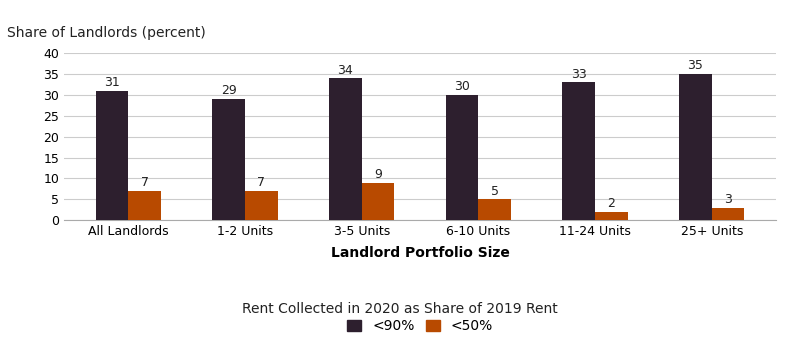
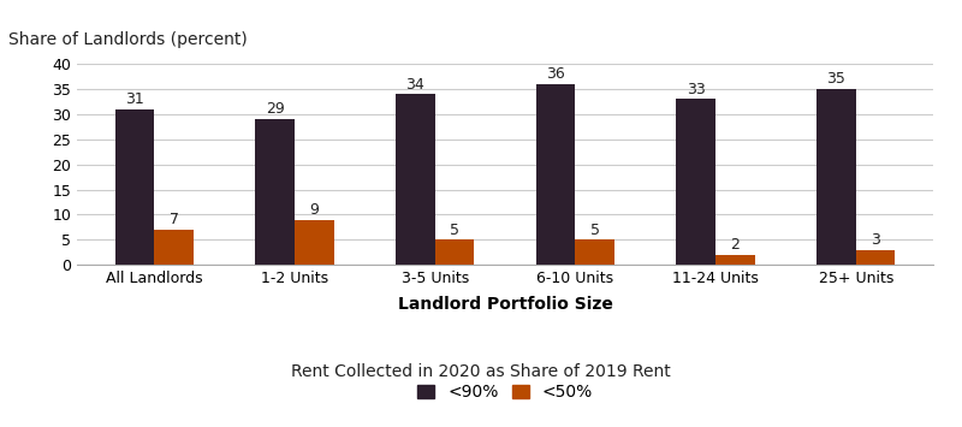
<50%/1-2 Units: 7 -> 9
<50%/3-5 Units: 9 -> 5
<90%/6-10 Units: 30 -> 36
